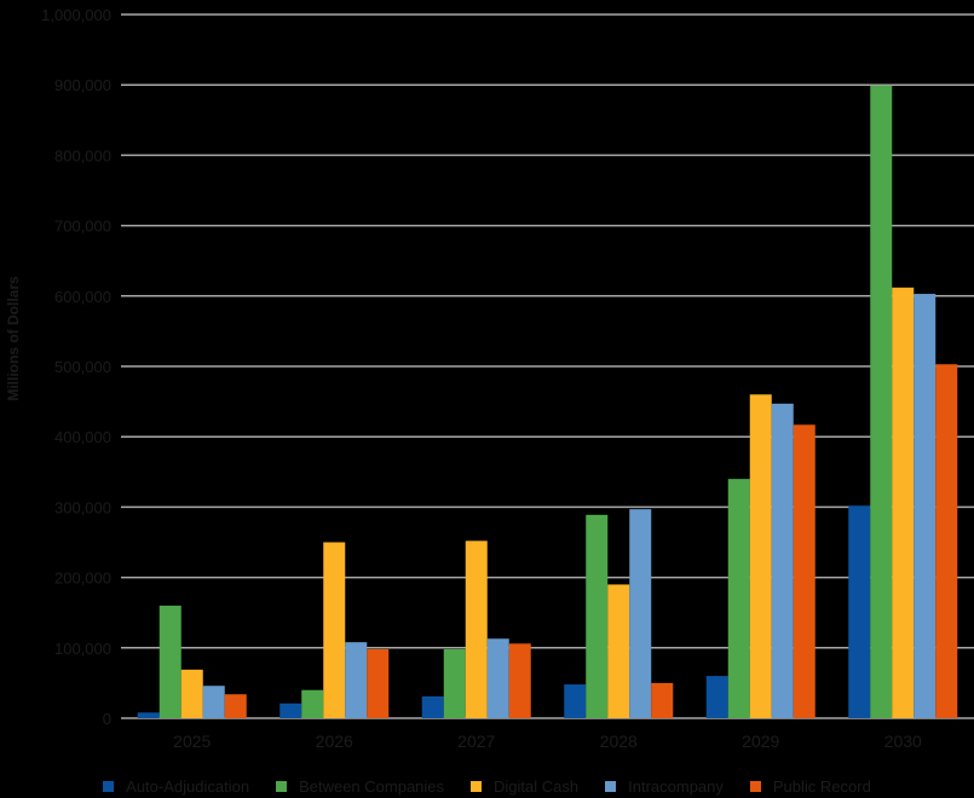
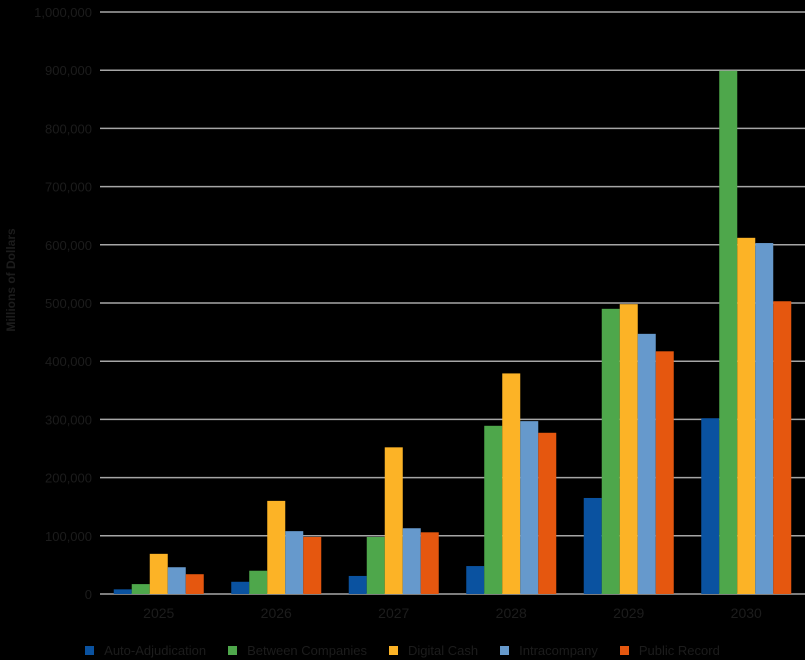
Between Companies/2025: 160000 -> 20000
Digital Cash/2026: 250000 -> 160000
Digital Cash/2028: 190000 -> 380000
Public Record/2028: 50000 -> 280000
Auto-Adjudication/2029: 60000 -> 160000
Between Companies/2029: 340000 -> 490000
Digital Cash/2029: 460000 -> 500000
